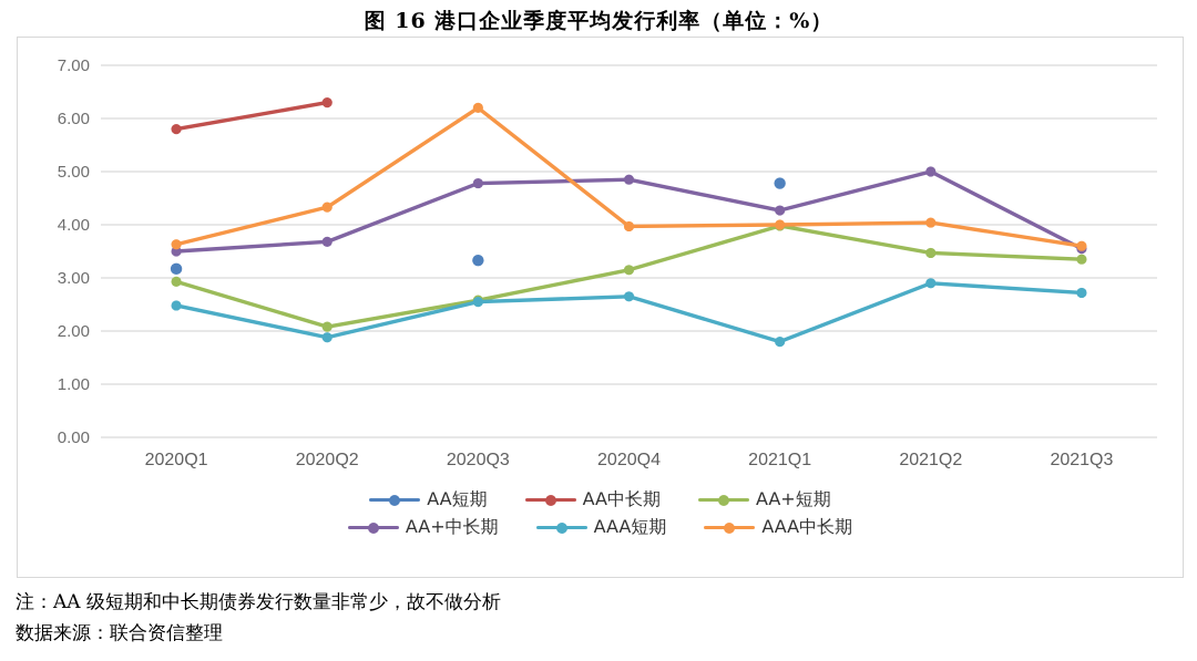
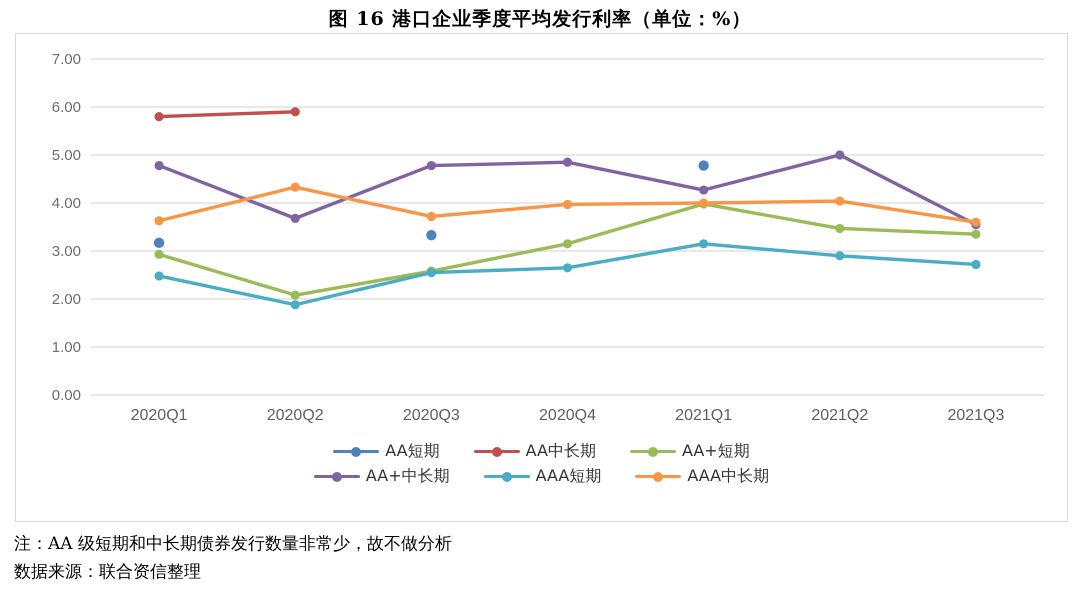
AA+中长期/2020Q1: 3.5 -> 4.8
AA中长期/2020Q2: 6.3 -> 5.9
AAA中长期/2020Q3: 6.2 -> 3.7
AAA短期/2021Q1: 1.8 -> 3.1
